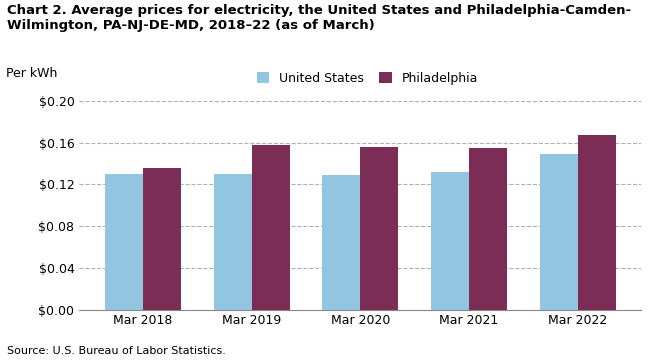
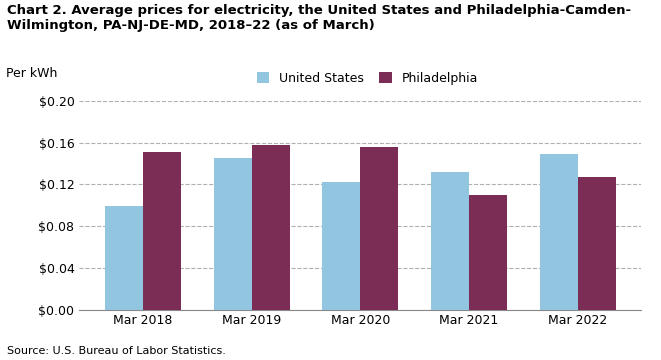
United States/Mar 2018: $0.130 -> $0.099
Philadelphia/Mar 2018: $0.136 -> $0.151
United States/Mar 2019: $0.130 -> $0.145
United States/Mar 2020: $0.129 -> $0.122
Philadelphia/Mar 2021: $0.155 -> $0.110
Philadelphia/Mar 2022: $0.167 -> $0.127
